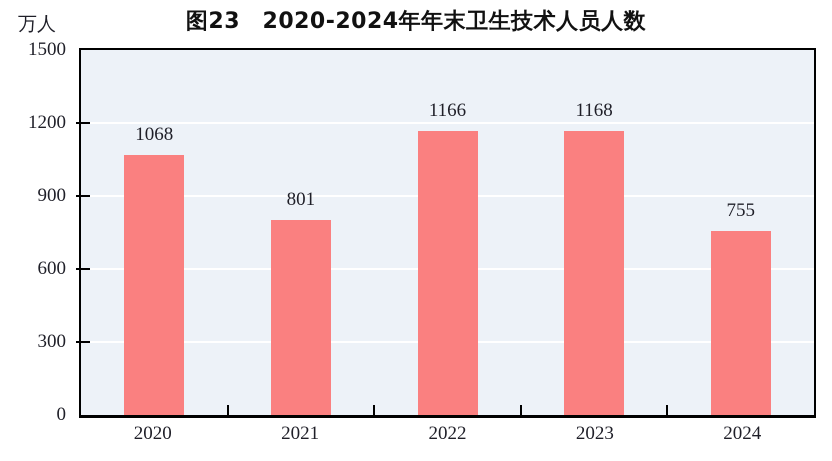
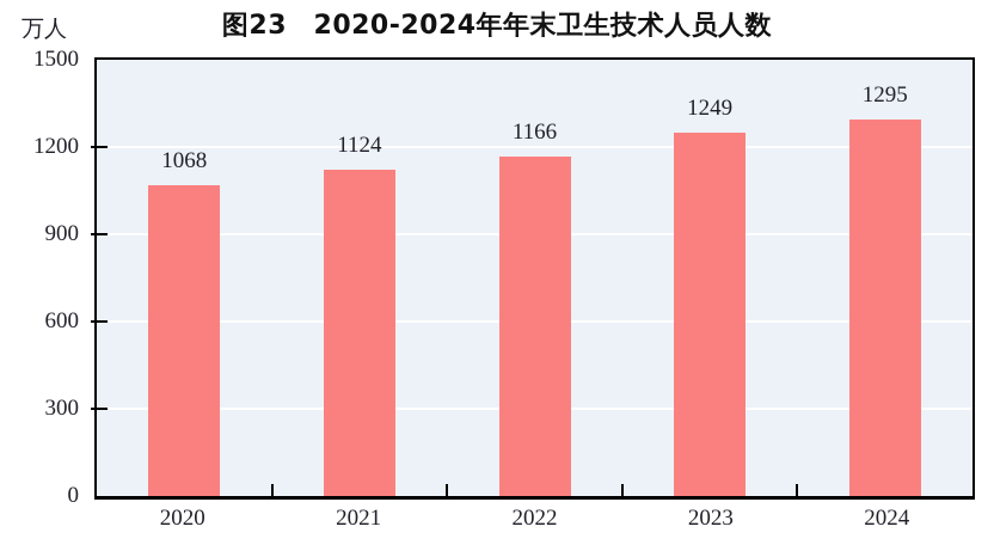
2021: 801 -> 1124
2023: 1168 -> 1249
2024: 755 -> 1295
